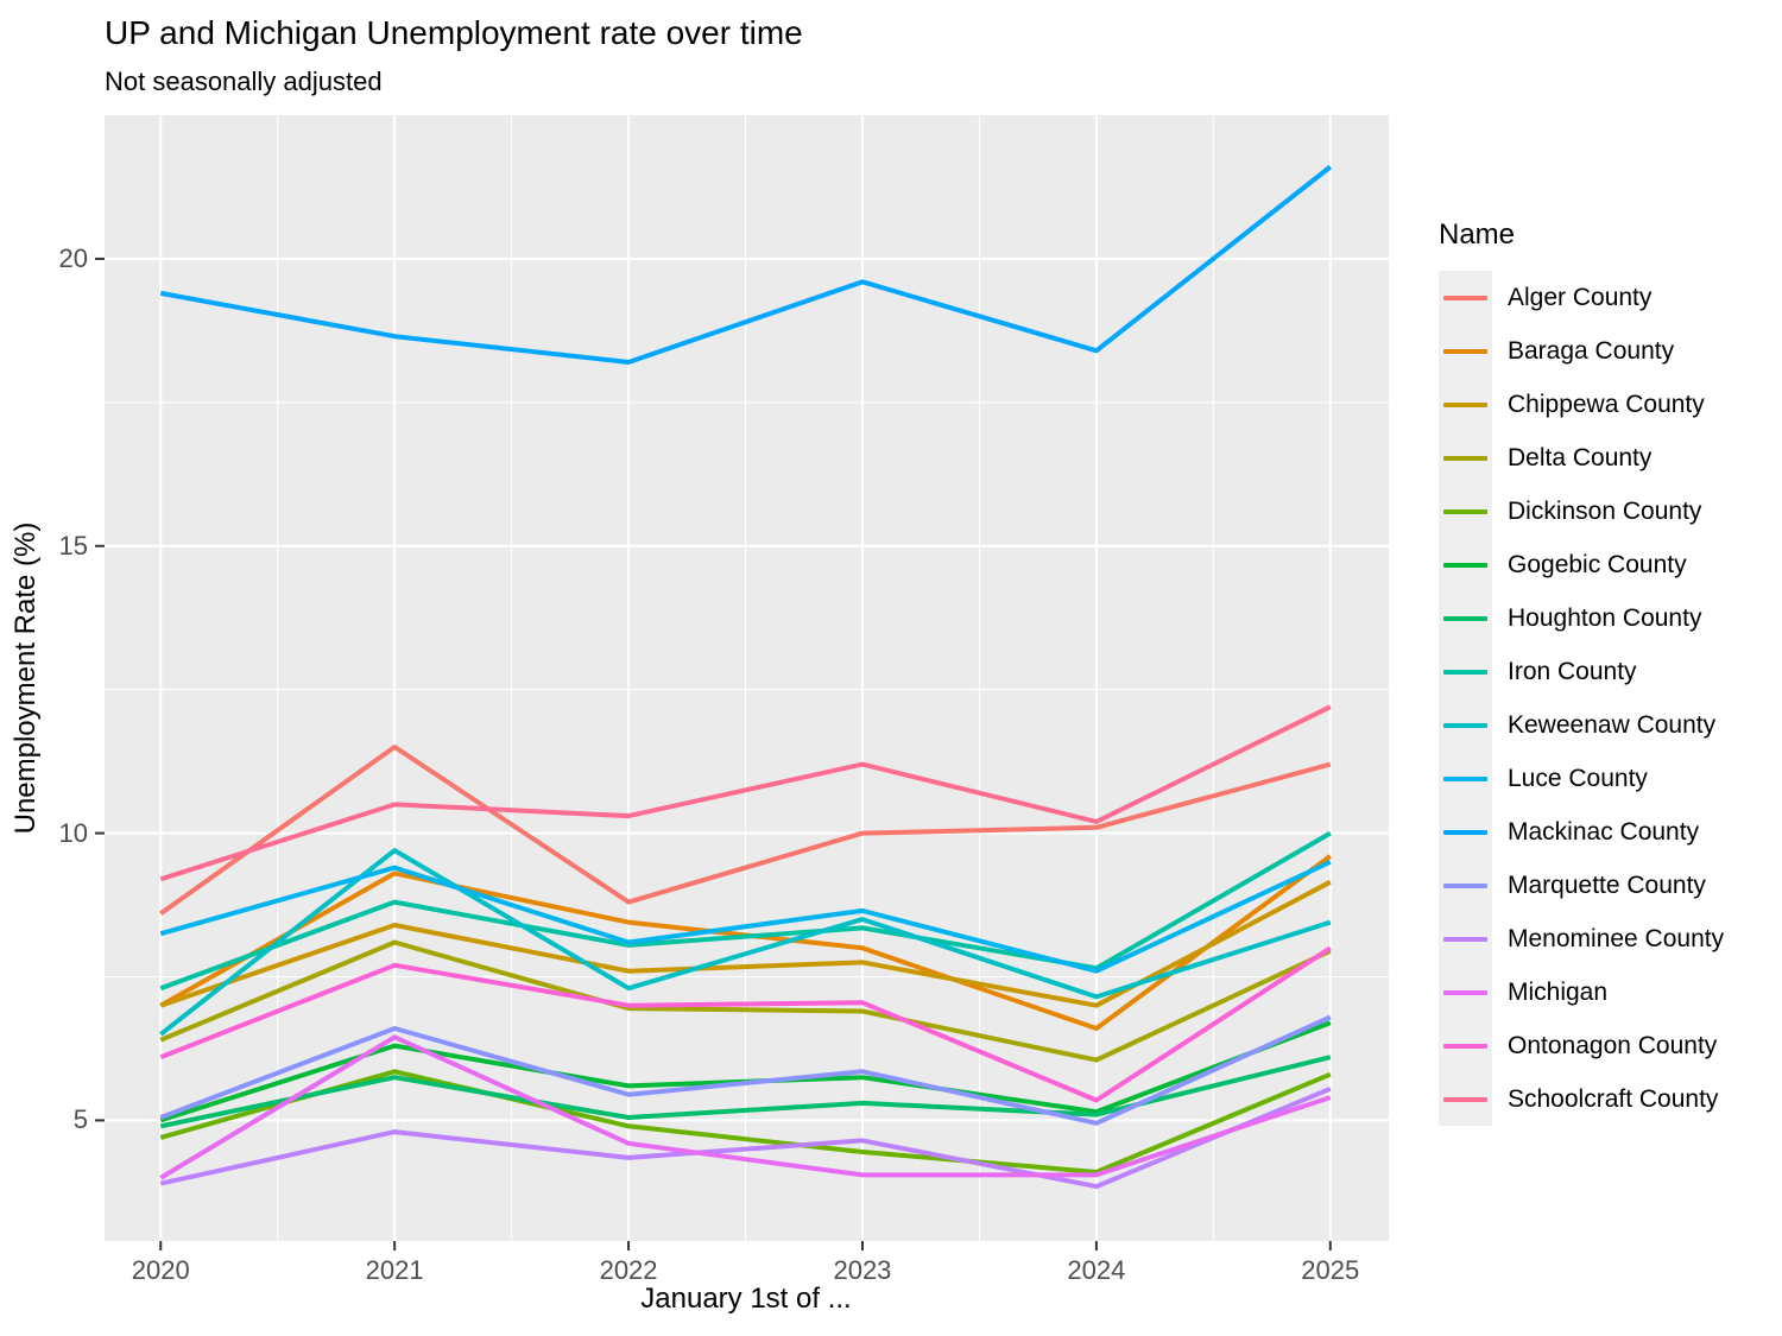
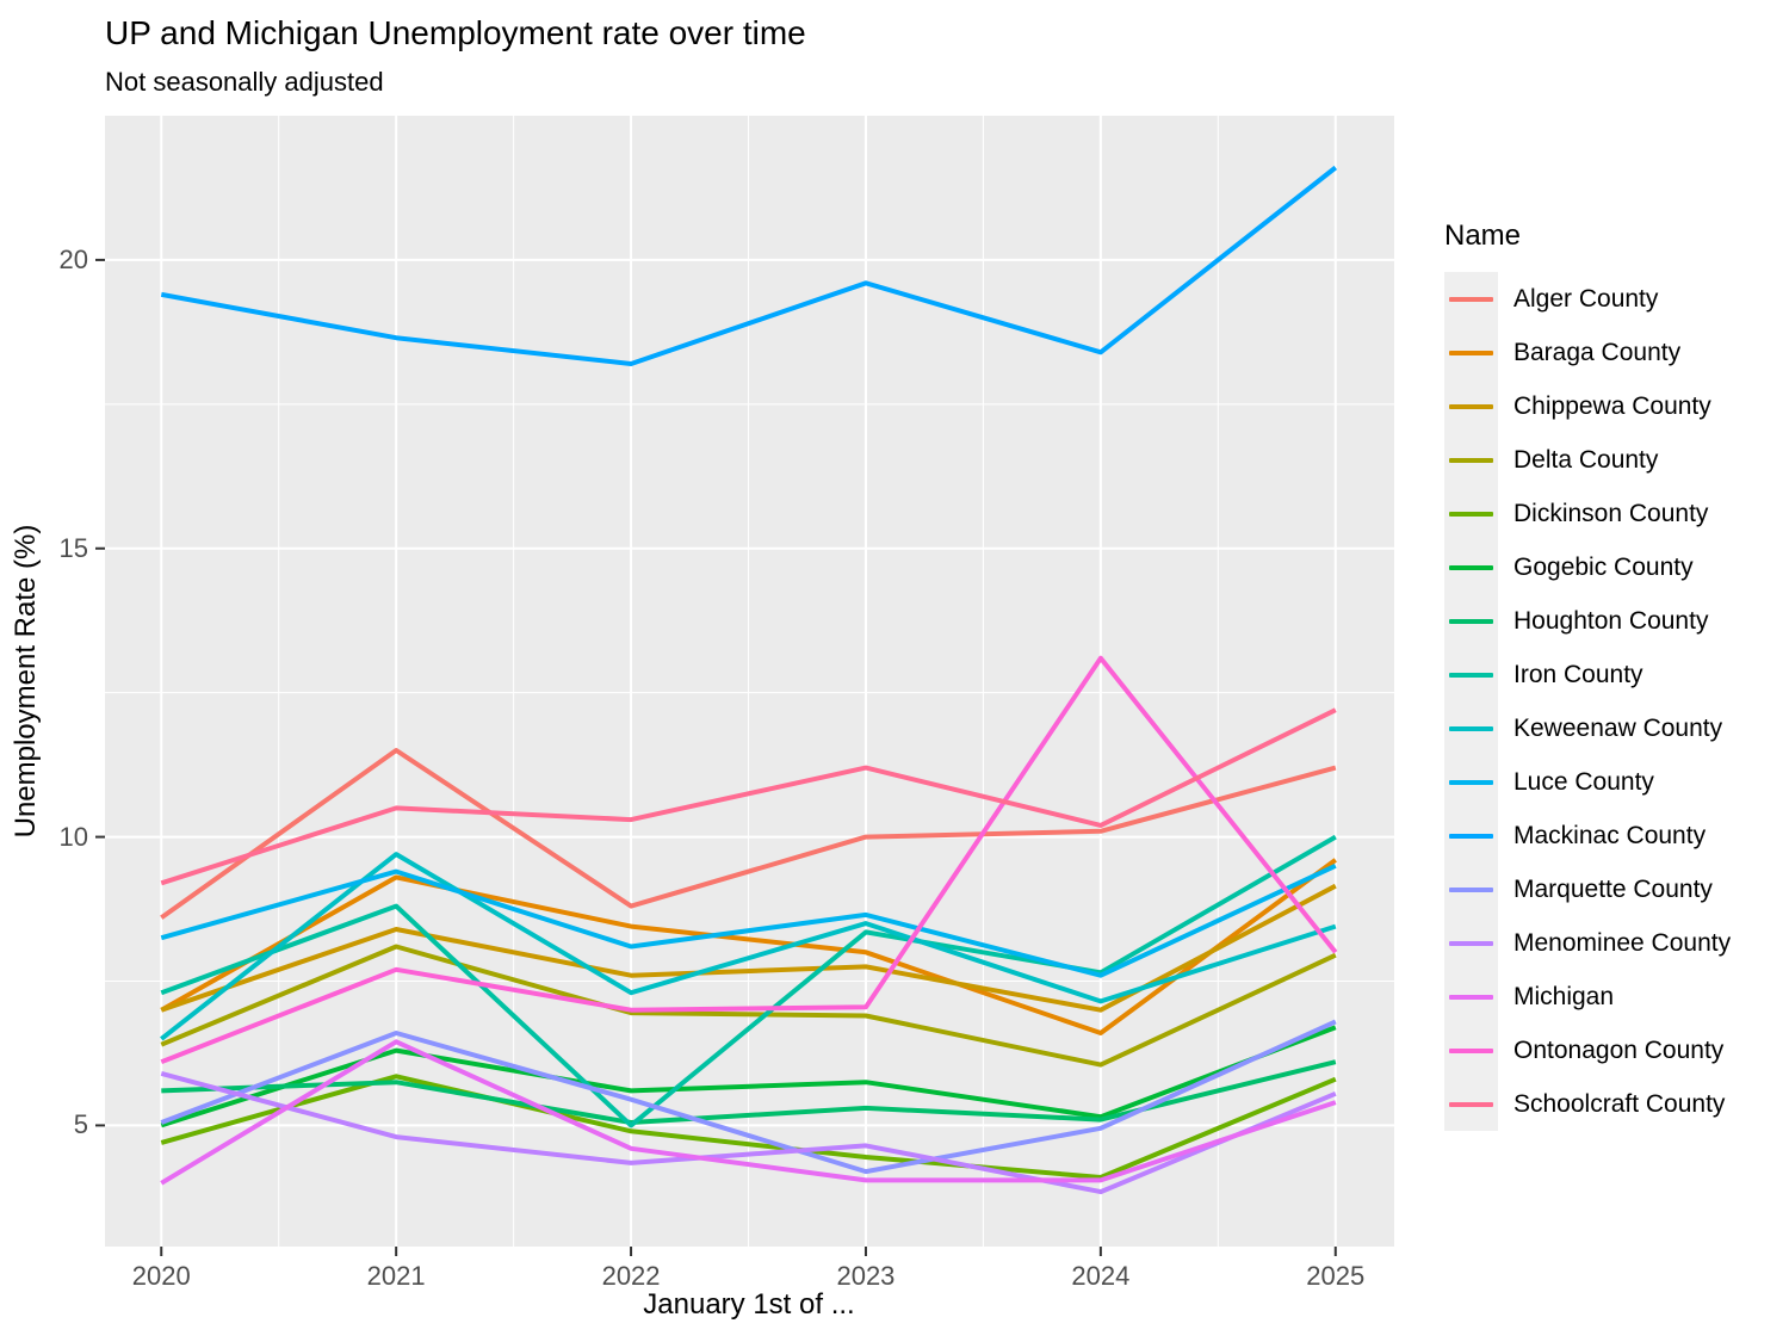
Houghton County/2020: 4.9 -> 5.6
Menominee County/2020: 3.9 -> 5.9
Iron County/2022: 8.1 -> 5.0
Marquette County/2023: 5.8 -> 4.2
Ontonagon County/2024: 5.3 -> 13.1
